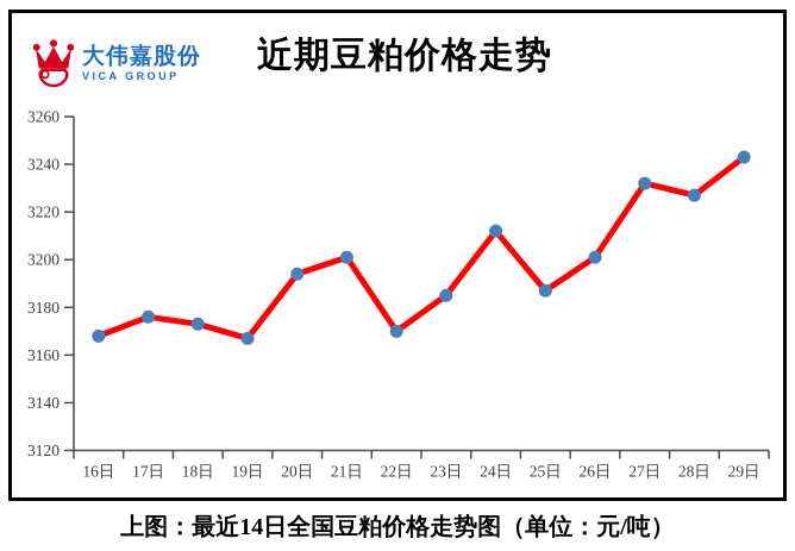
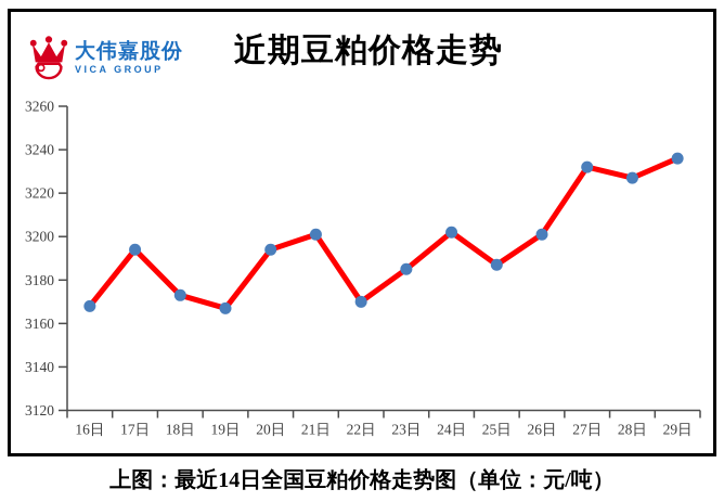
17日: 3176 -> 3194
24日: 3212 -> 3202
29日: 3243 -> 3236
